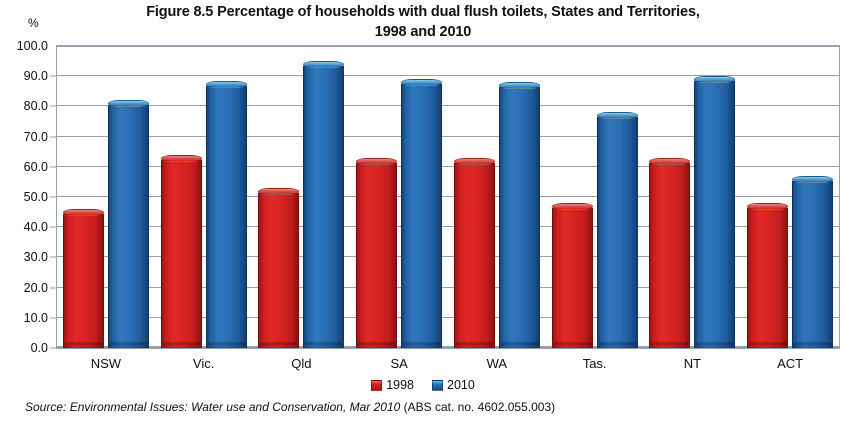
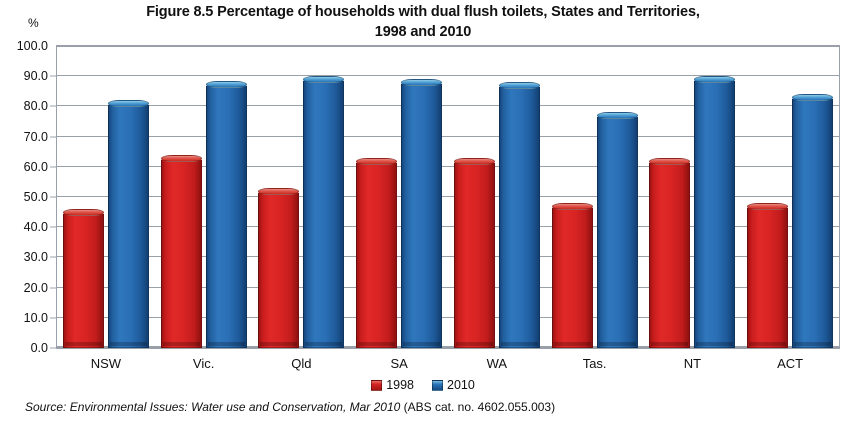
2010/Qld: 95 -> 90
2010/ACT: 57 -> 84
